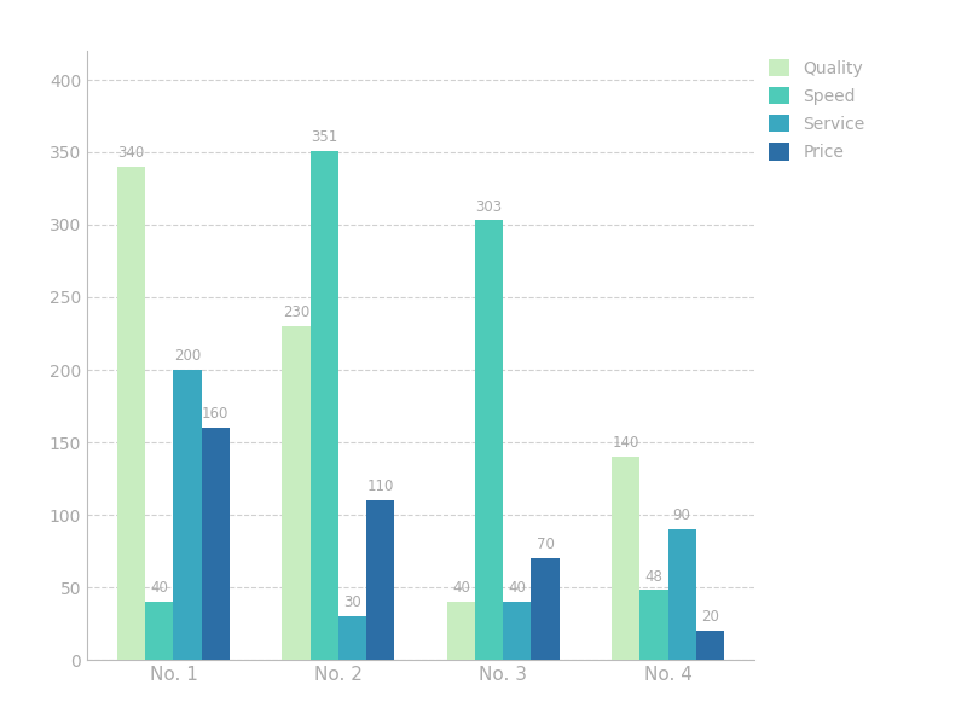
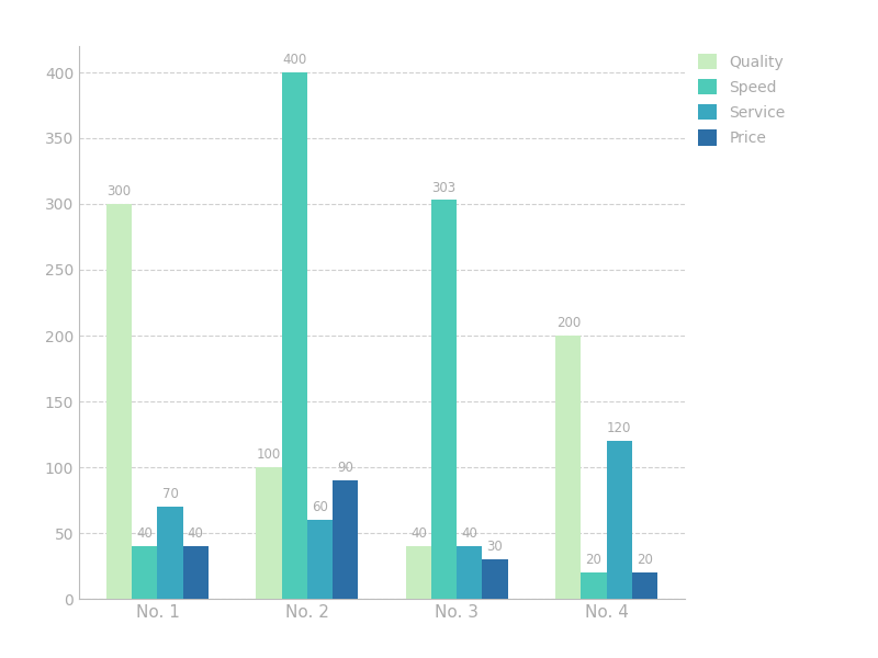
Quality/No. 1: 340 -> 300
Service/No. 1: 200 -> 70
Price/No. 1: 160 -> 40
Quality/No. 2: 230 -> 100
Speed/No. 2: 351 -> 400
Service/No. 2: 30 -> 60
Price/No. 2: 110 -> 90
Price/No. 3: 70 -> 30
Quality/No. 4: 140 -> 200
Speed/No. 4: 48 -> 20
Service/No. 4: 90 -> 120
